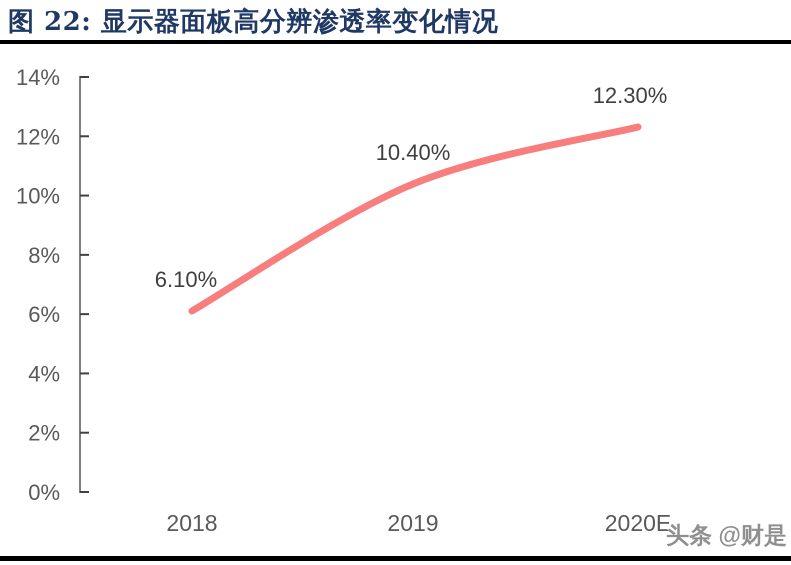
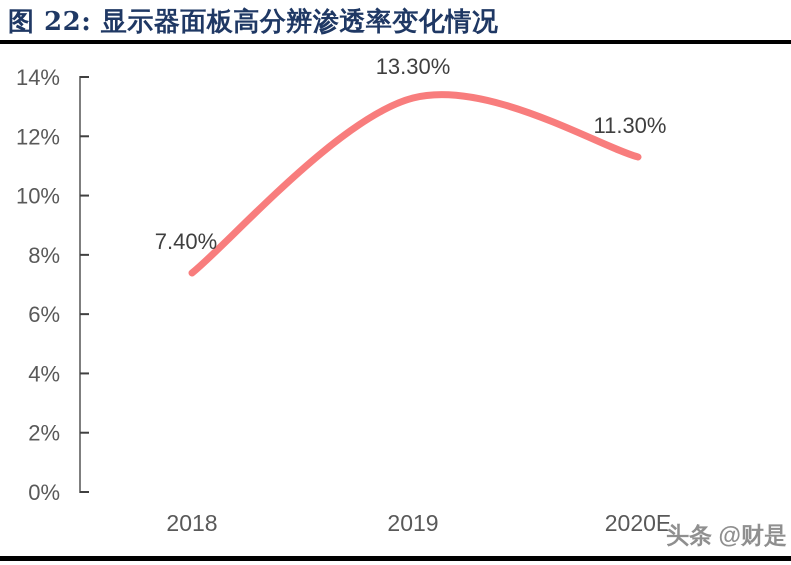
2018: 6.10% -> 7.40%
2019: 10.40% -> 13.30%
2020E: 12.30% -> 11.30%
